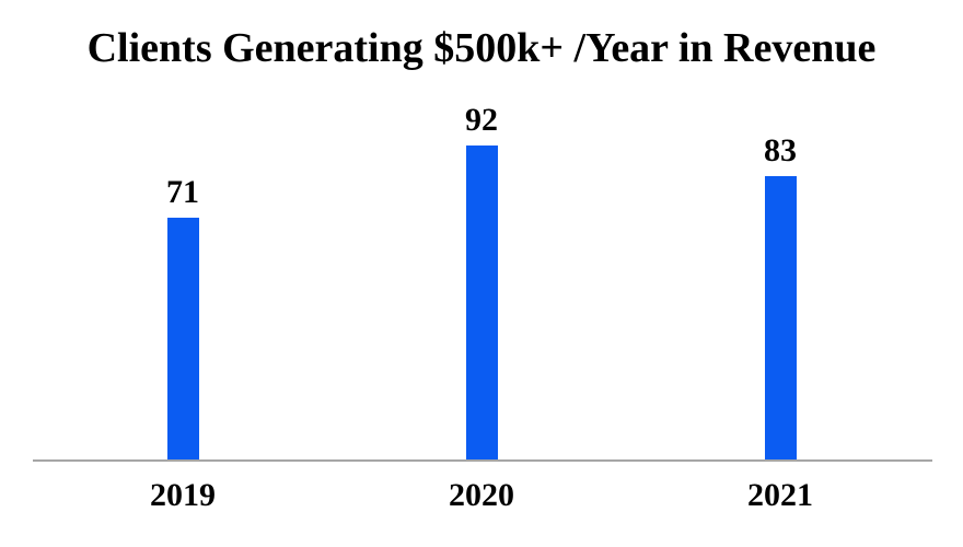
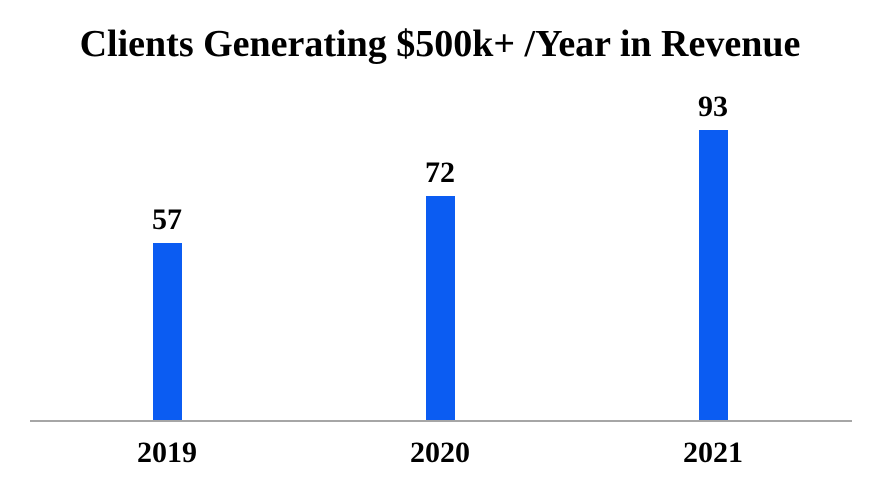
2019: 71 -> 57
2020: 92 -> 72
2021: 83 -> 93
